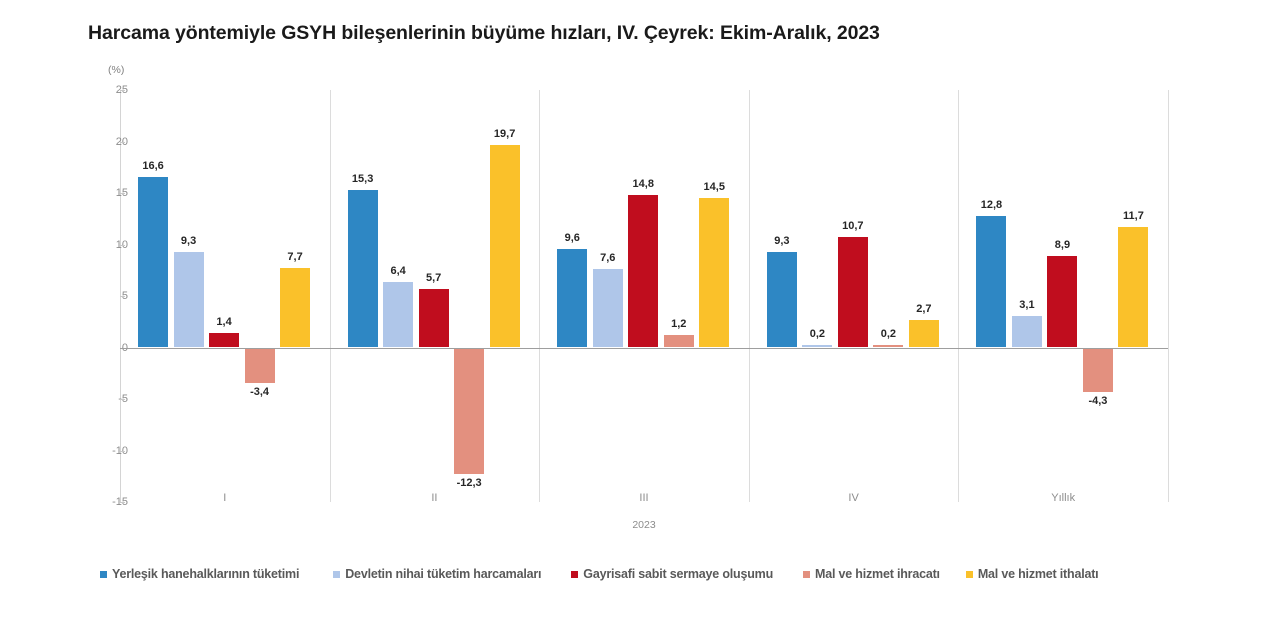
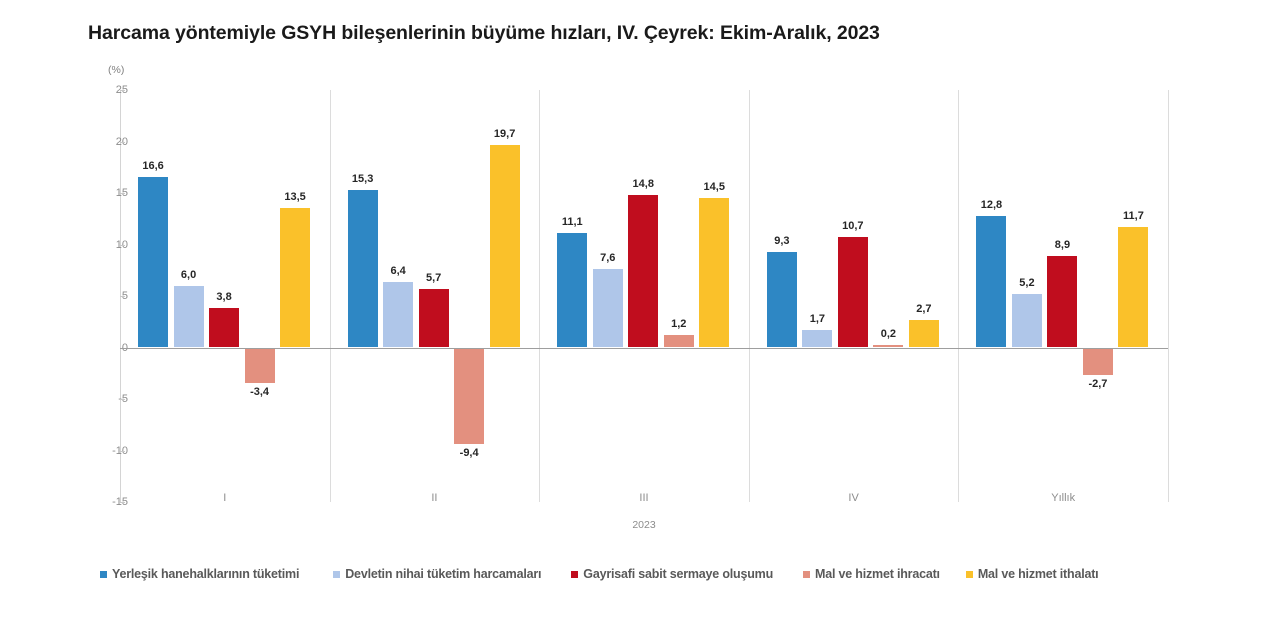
Devletin nihai tüketim harcamaları/I: 9,3 -> 6,0
Gayrisafi sabit sermaye oluşumu/I: 1,4 -> 3,8
Mal ve hizmet ithalatı/I: 7,7 -> 13,5
Mal ve hizmet ihracatı/II: -12,3 -> -9,4
Yerleşik hanehalklarının tüketimi/III: 9,6 -> 11,1
Devletin nihai tüketim harcamaları/IV: 0,2 -> 1,7
Devletin nihai tüketim harcamaları/Yıllık: 3,1 -> 5,2
Mal ve hizmet ihracatı/Yıllık: -4,3 -> -2,7
